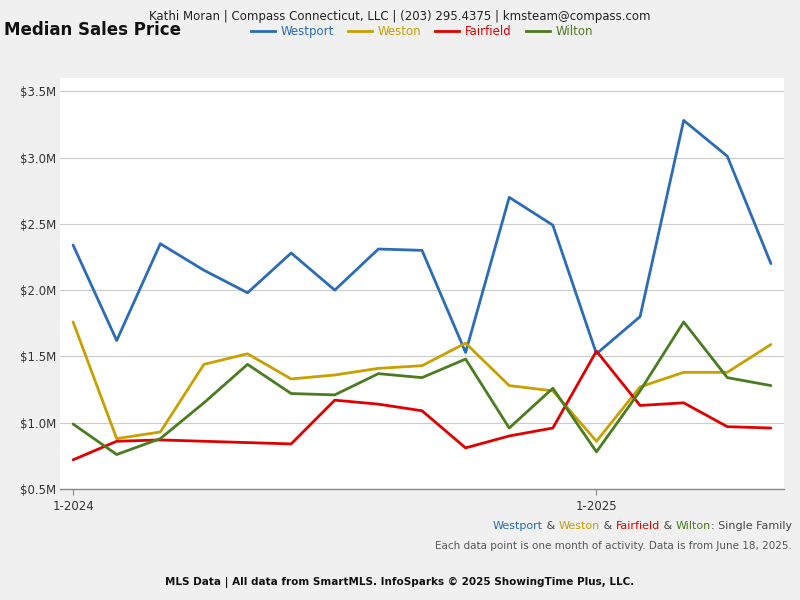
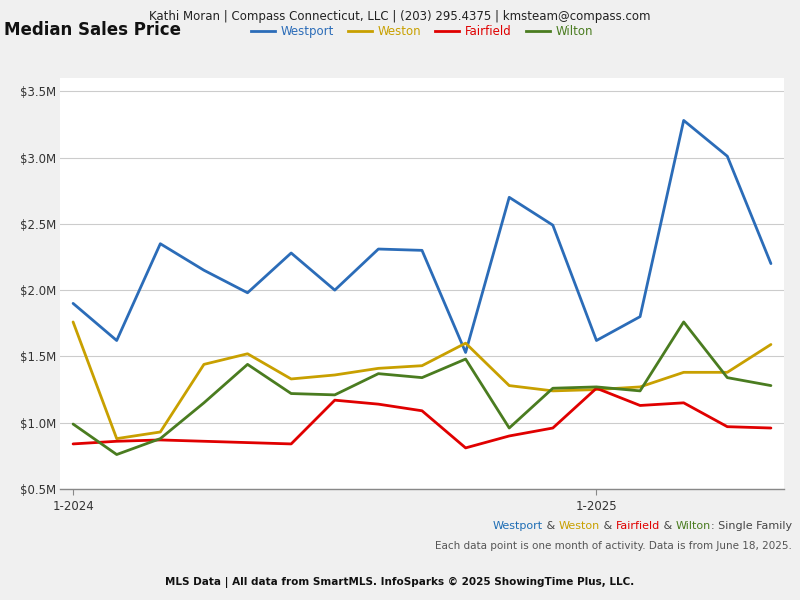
Westport/1-2024: $2.34M -> $1.90M
Fairfield/1-2024: $0.72M -> $0.84M
Westport/1-2025: $1.52M -> $1.62M
Weston/1-2025: $0.86M -> $1.25M
Fairfield/1-2025: $1.54M -> $1.26M
Wilton/1-2025: $0.78M -> $1.27M
